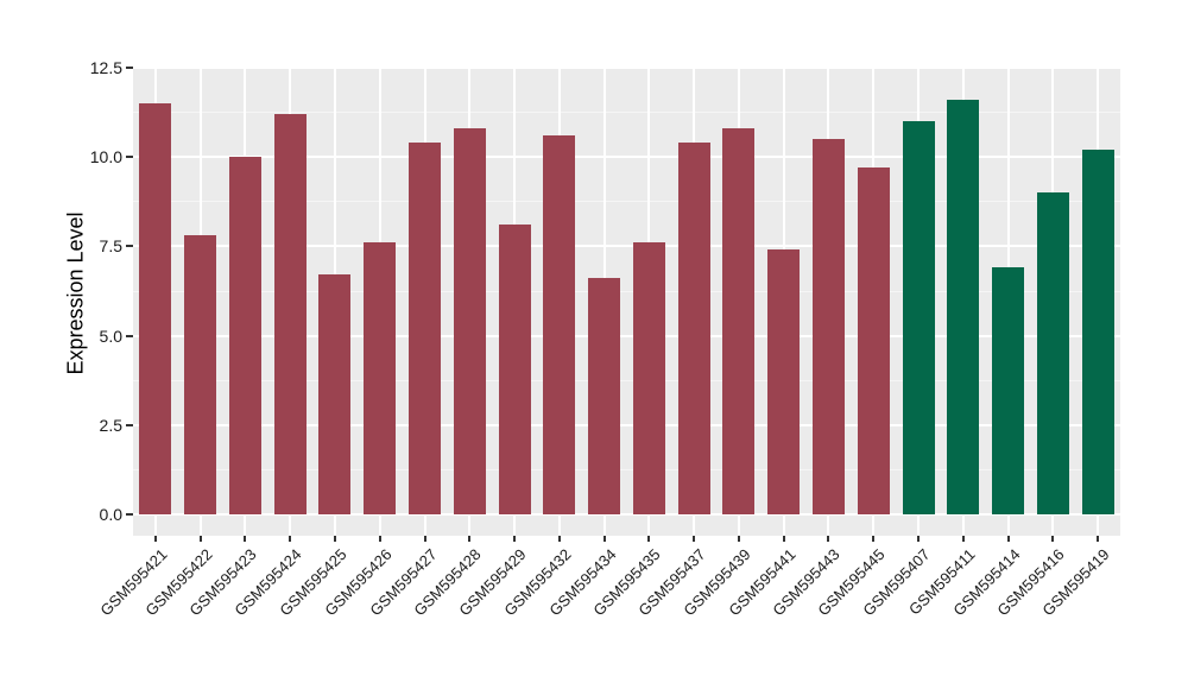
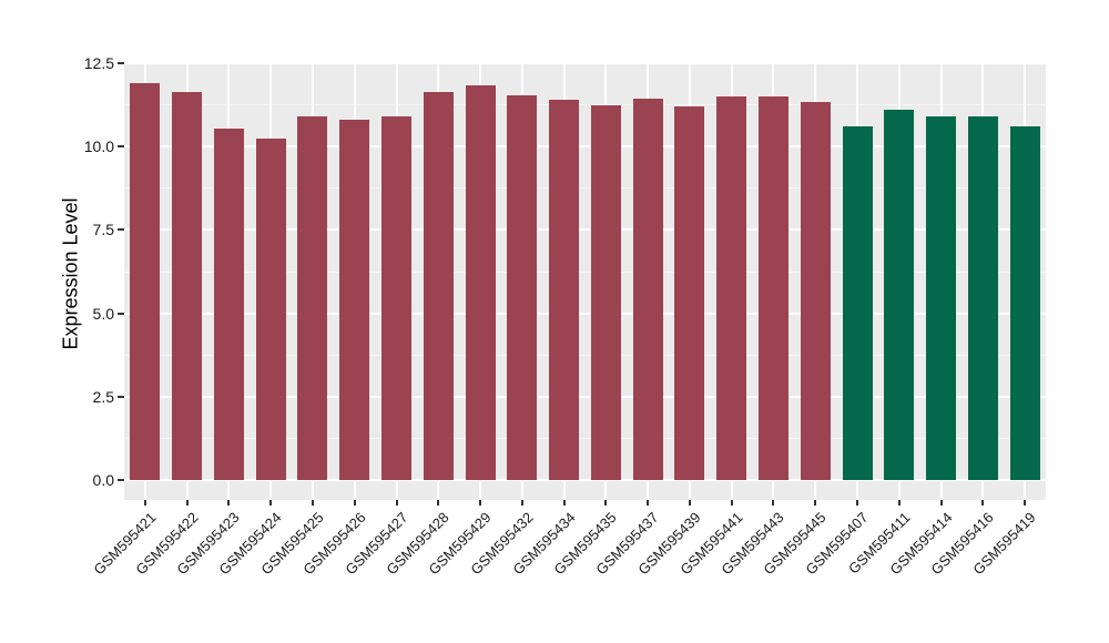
GSM595421: 11.5 -> 11.9
GSM595422: 7.8 -> 11.7
GSM595423: 10.0 -> 10.6
GSM595424: 11.2 -> 10.2
GSM595425: 6.7 -> 10.9
GSM595426: 7.6 -> 10.8
GSM595427: 10.4 -> 10.9
GSM595428: 10.8 -> 11.7
GSM595429: 8.1 -> 11.8
GSM595432: 10.6 -> 11.6
GSM595434: 6.6 -> 11.4
GSM595435: 7.6 -> 11.2
GSM595437: 10.4 -> 11.4
GSM595439: 10.8 -> 11.2
GSM595441: 7.4 -> 11.5
GSM595443: 10.5 -> 11.5
GSM595445: 9.7 -> 11.3
GSM595407: 11.0 -> 10.6
GSM595411: 11.6 -> 11.1
GSM595414: 6.9 -> 10.9
GSM595416: 9.0 -> 10.9
GSM595419: 10.2 -> 10.6
